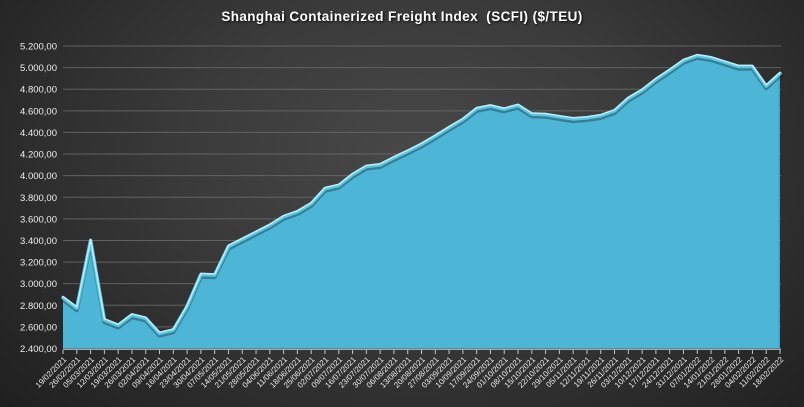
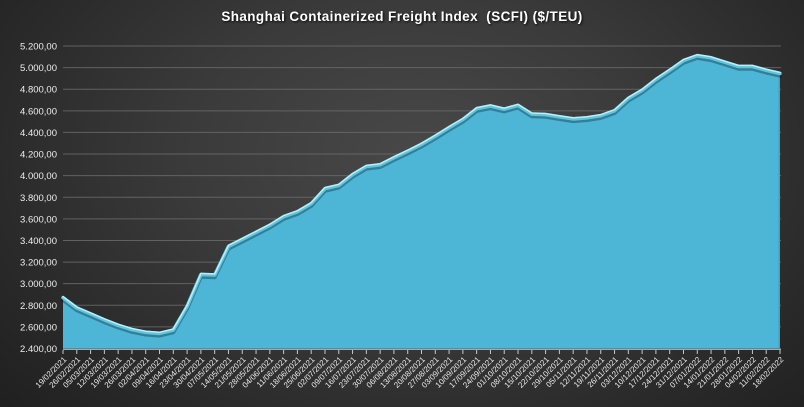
05/03/2021: 3400 -> 2720
26/03/2021: 2710 -> 2580
02/04/2021: 2680 -> 2550
11/02/2022: 4830 -> 4980
